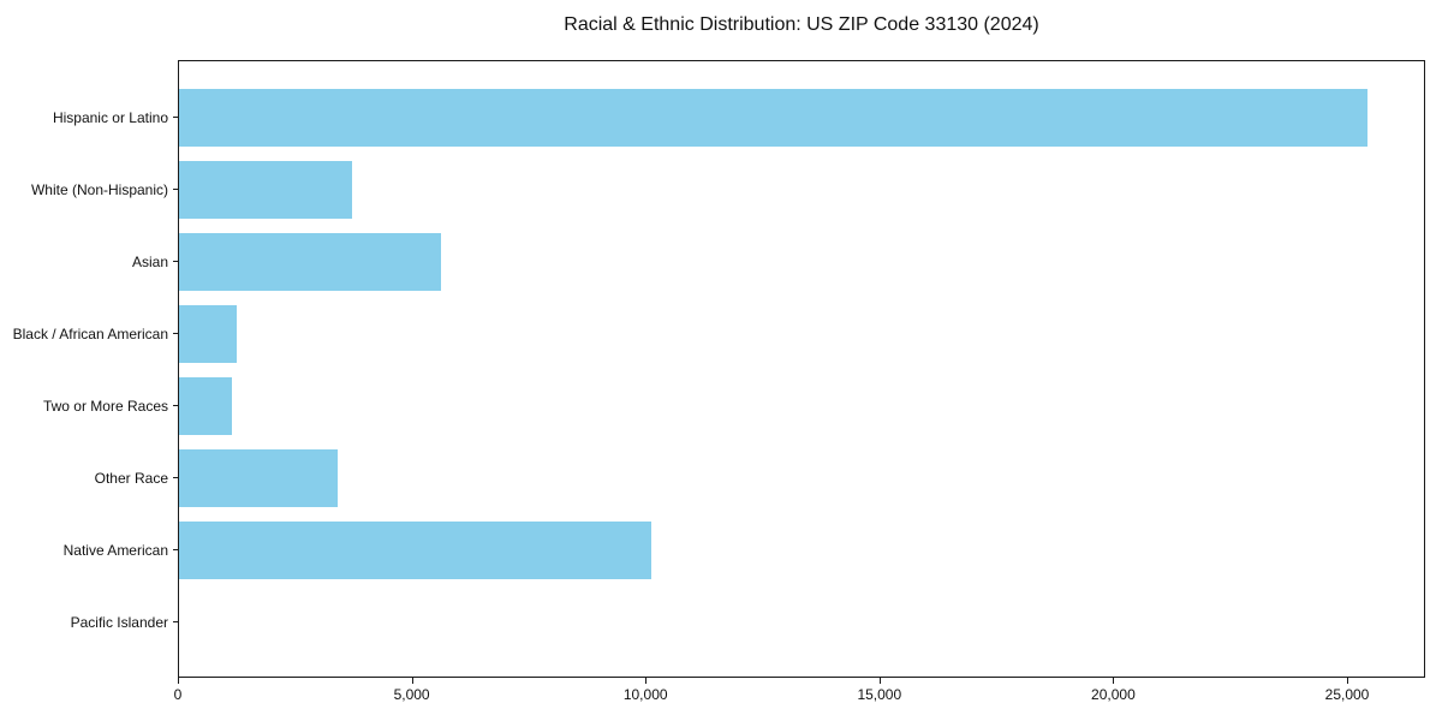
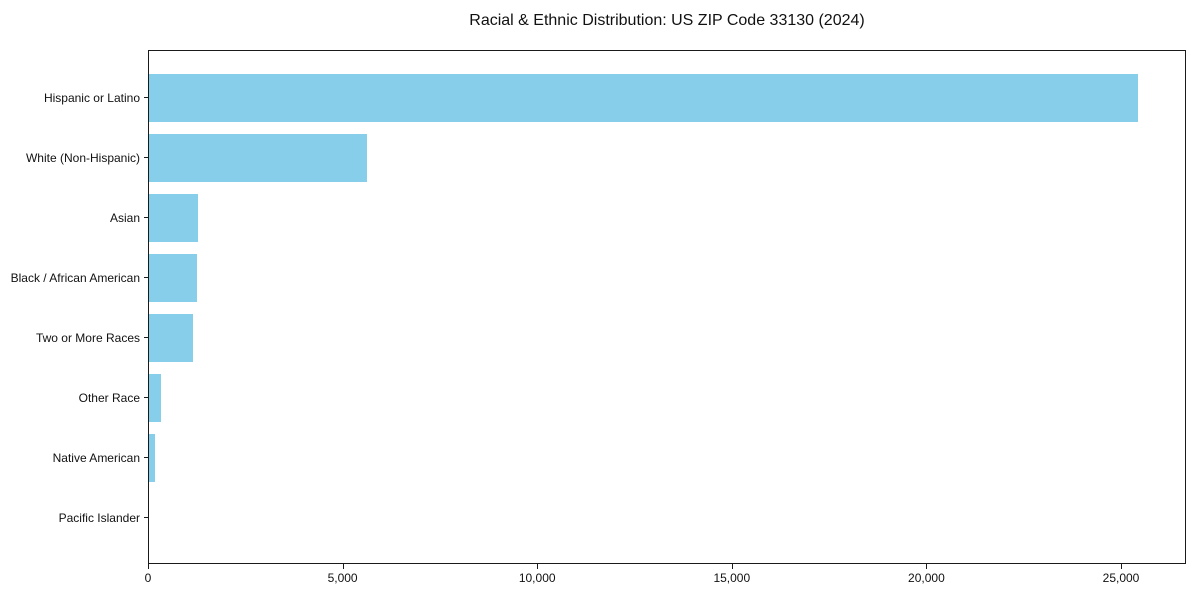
White (Non-Hispanic): 3700 -> 5600
Asian: 5600 -> 1200
Other Race: 3400 -> 300
Native American: 10100 -> 200
